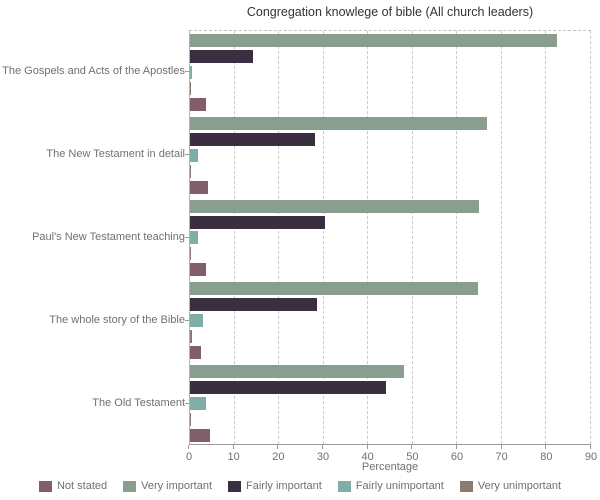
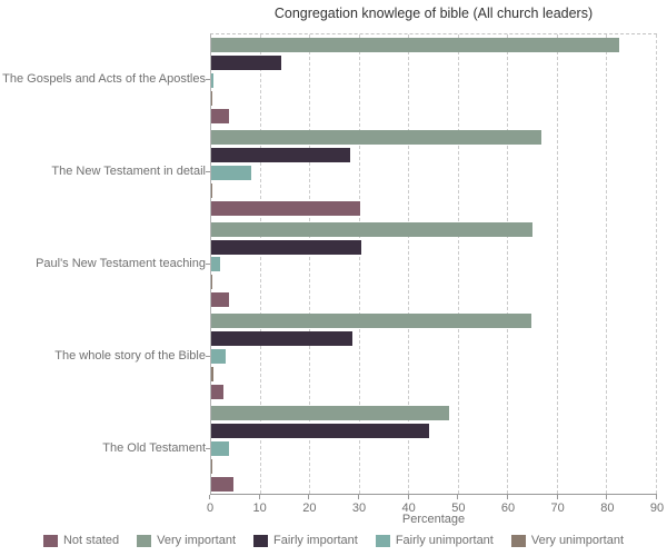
Fairly unimportant/The New Testament in detail: 2 -> 8
Not stated/The New Testament in detail: 4 -> 30
